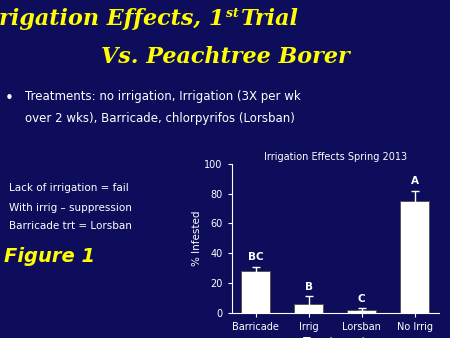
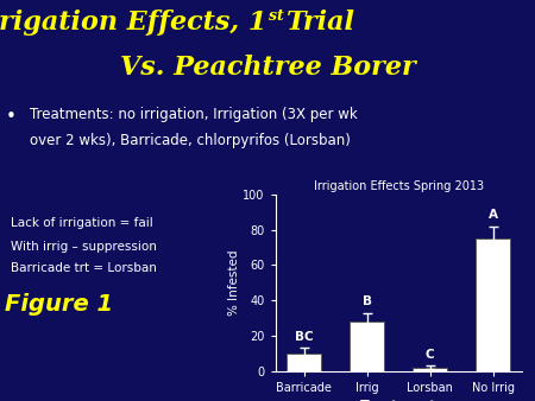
Barricade: 28 -> 10
Irrig: 6 -> 28
